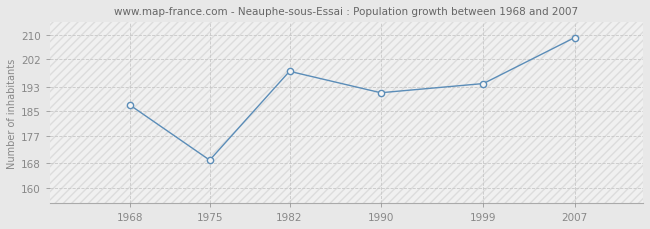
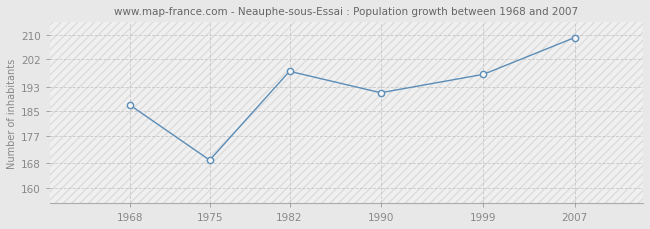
1999: 194 -> 197
